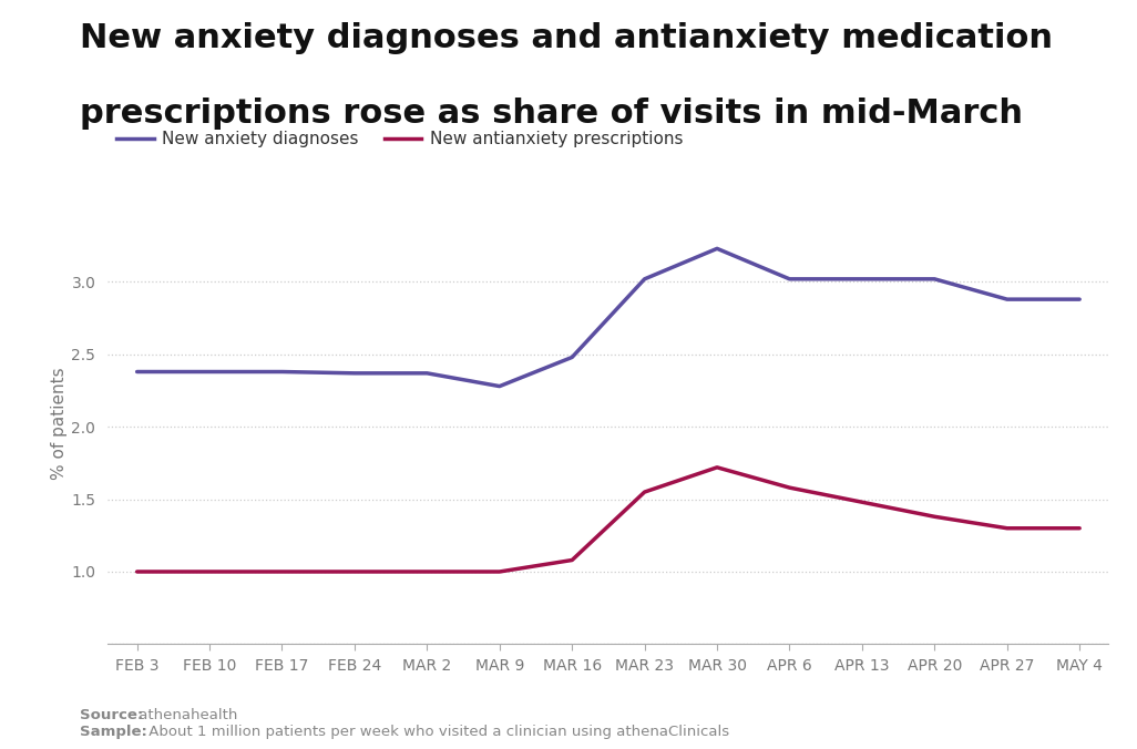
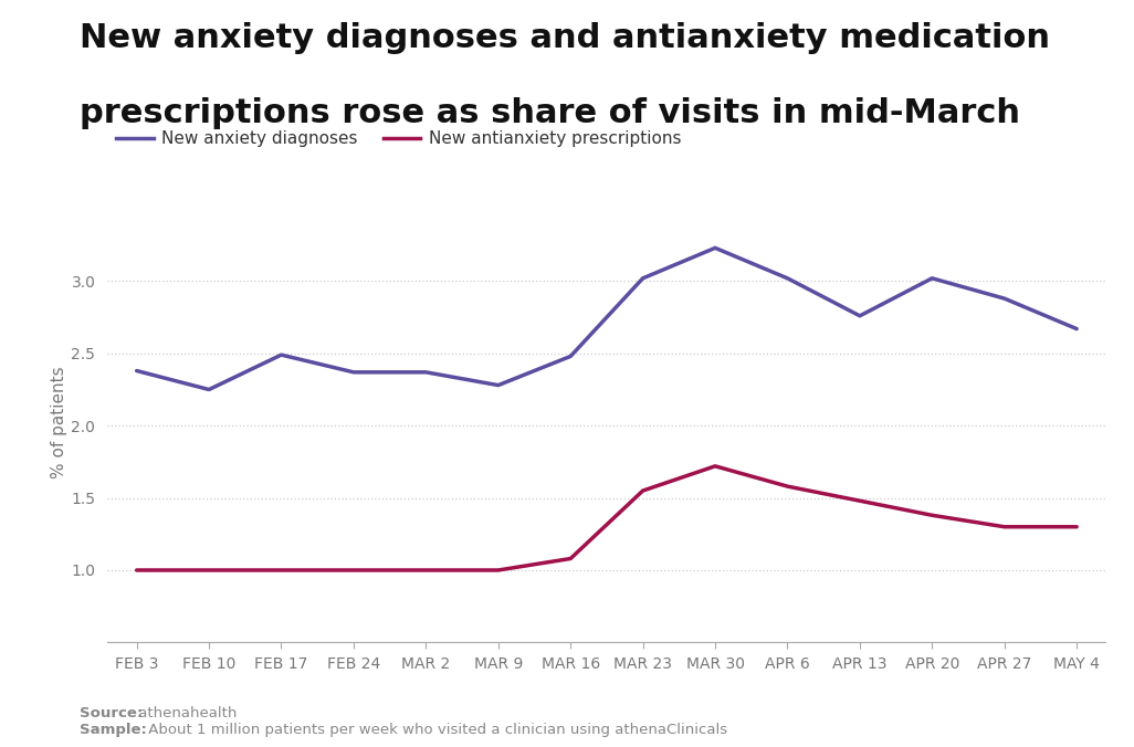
New anxiety diagnoses/FEB 10: 2.38 -> 2.25
New anxiety diagnoses/FEB 17: 2.38 -> 2.49
New anxiety diagnoses/APR 13: 3.02 -> 2.76
New anxiety diagnoses/MAY 4: 2.88 -> 2.67
